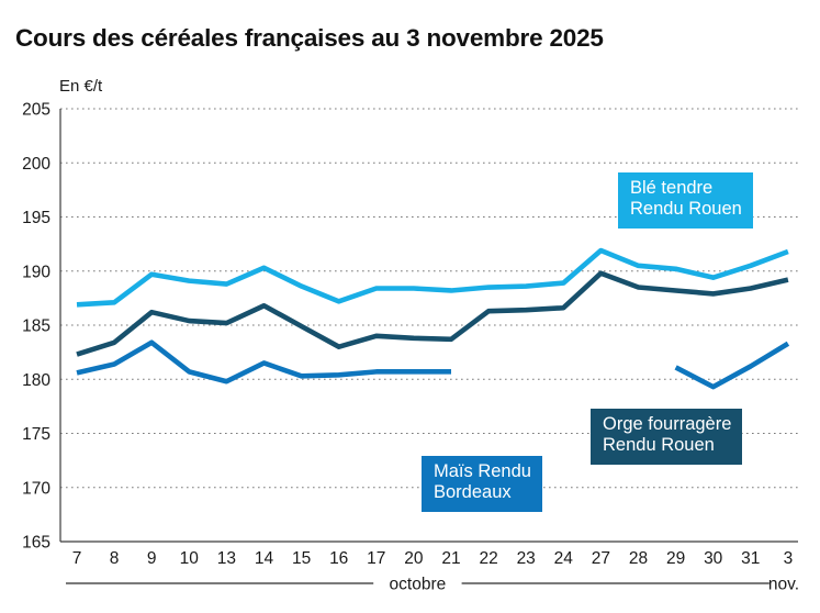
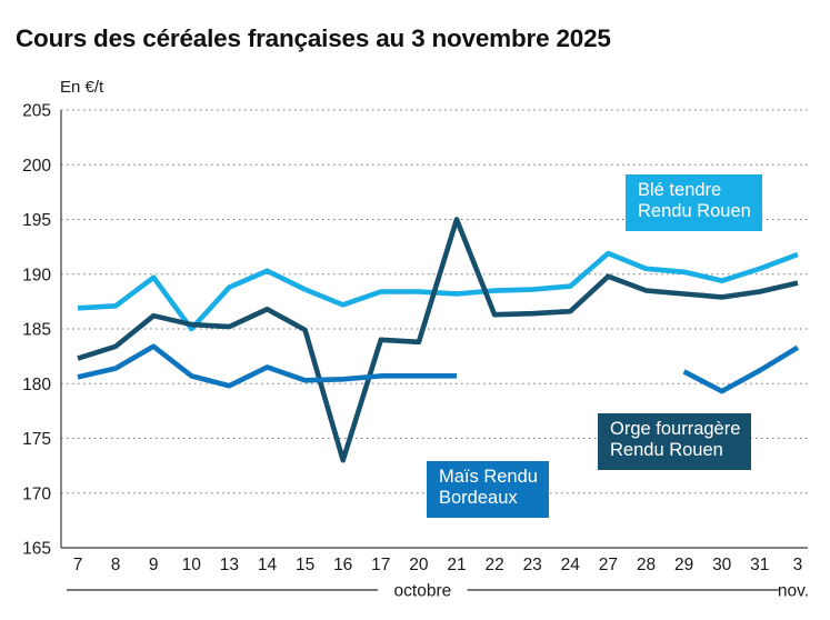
Blé tendre Rendu Rouen/10: 189 -> 185
Orge fourragère Rendu Rouen/16: 183 -> 173
Orge fourragère Rendu Rouen/21: 184 -> 195
